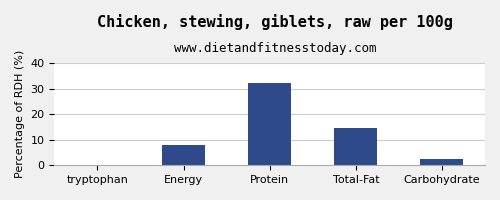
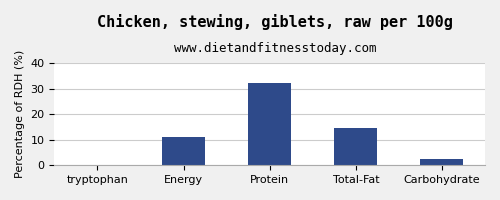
Energy: 8.0 -> 11.0
